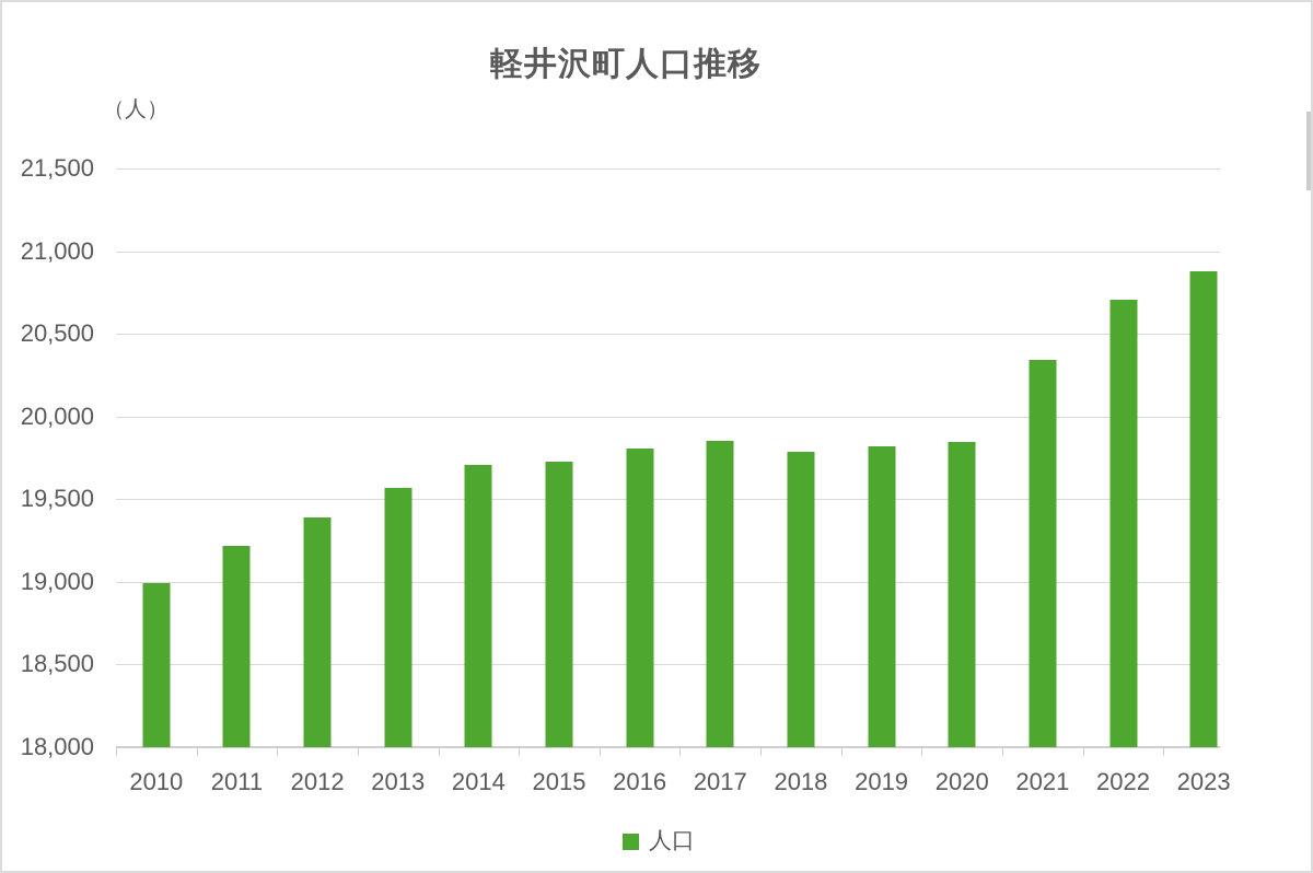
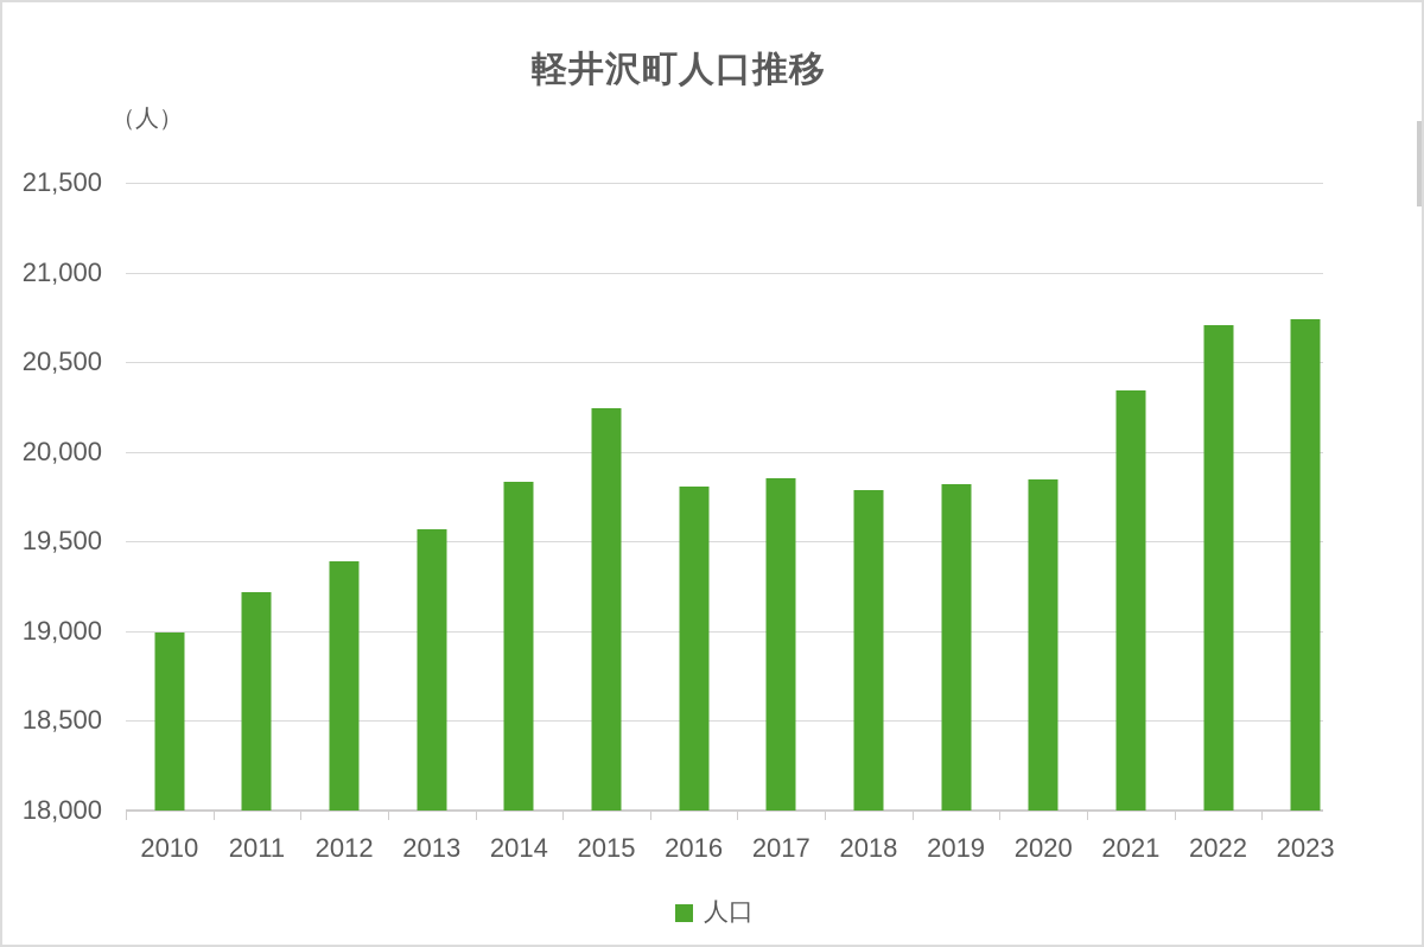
2014: 19710 -> 19830
2015: 19720 -> 20240
2023: 20880 -> 20740
